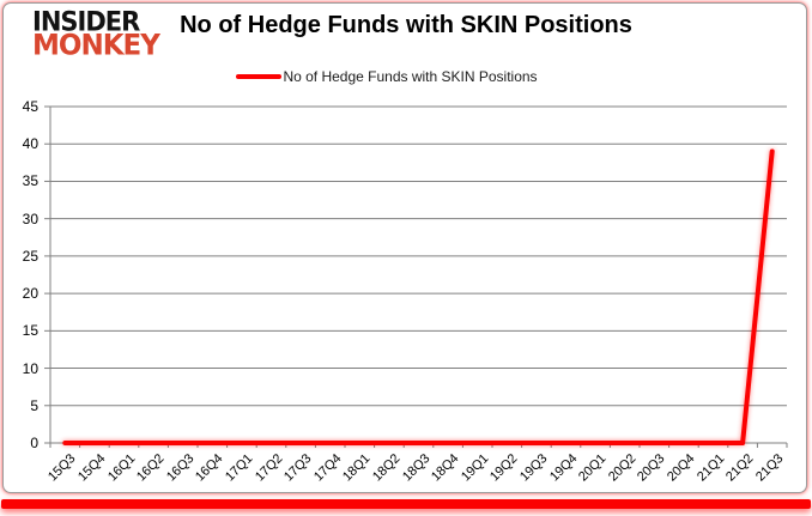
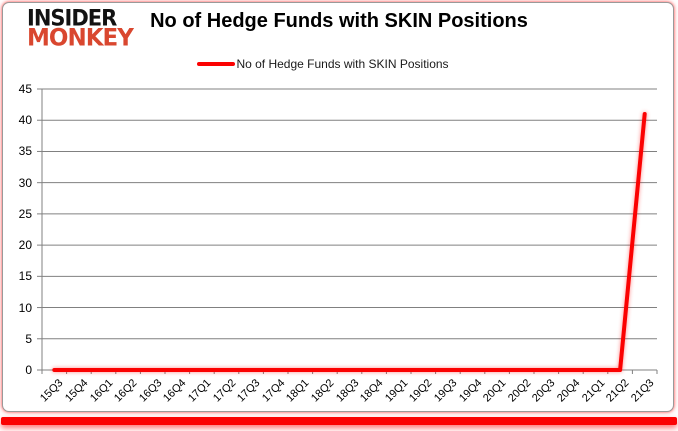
21Q3: 39 -> 41
